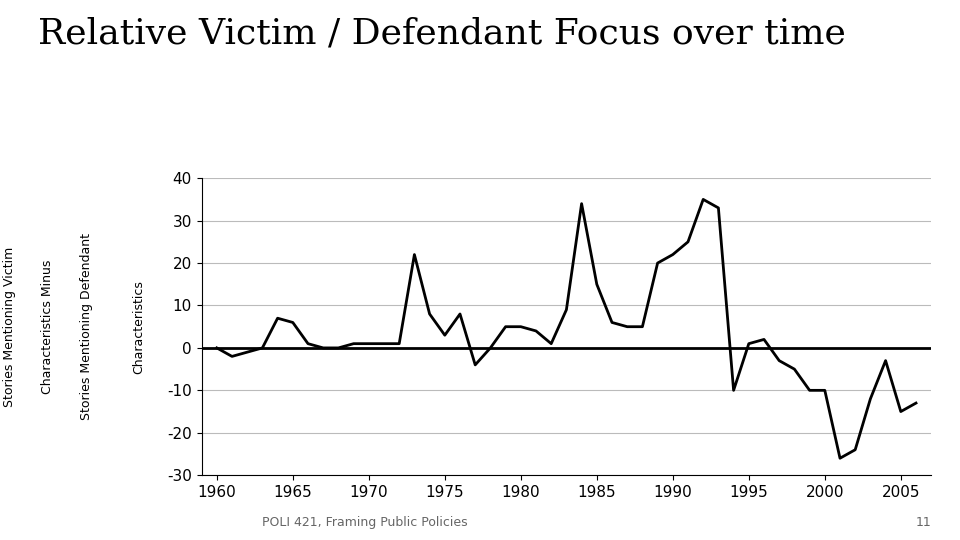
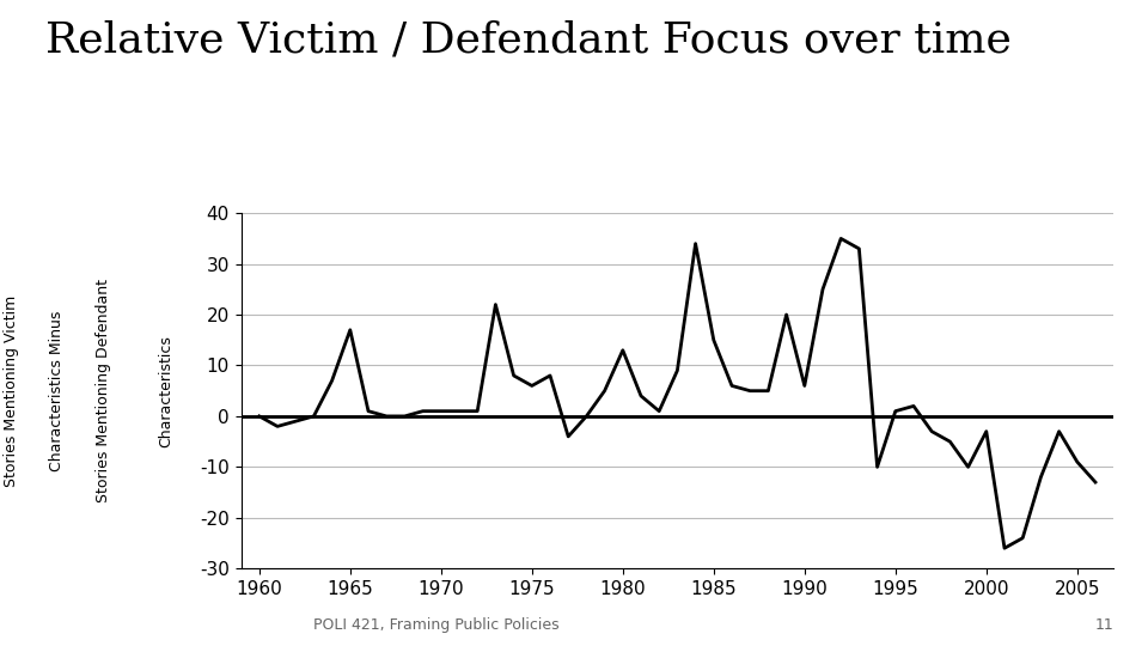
1965: 6 -> 17
1975: 3 -> 6
1980: 5 -> 13
1990: 22 -> 6
2000: -10 -> -3
2005: -15 -> -9
